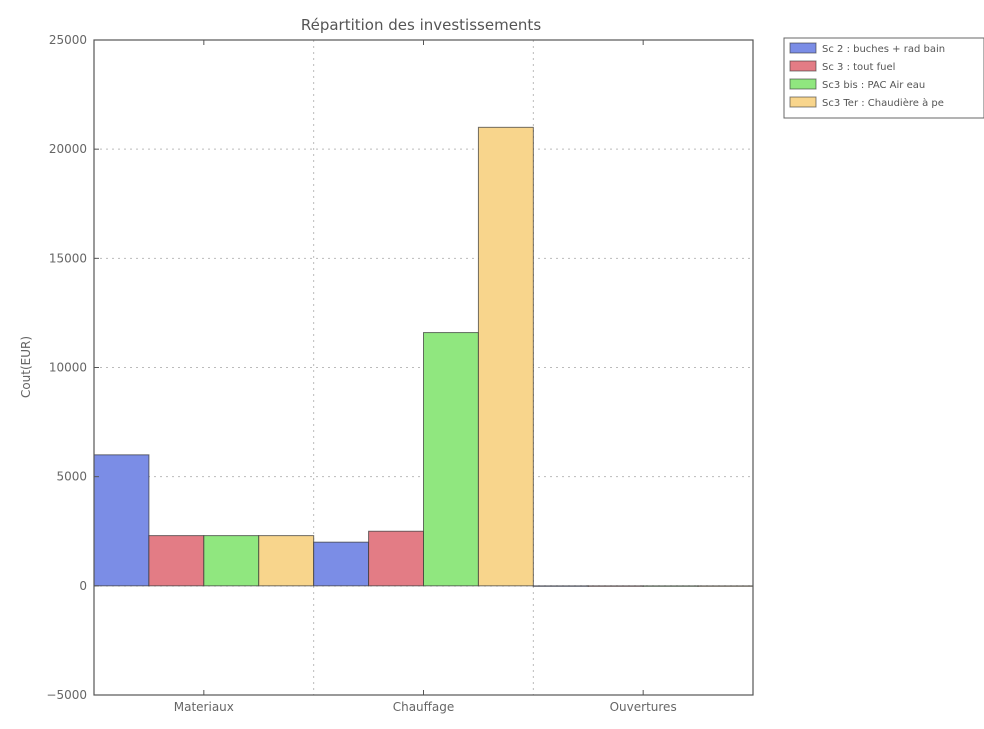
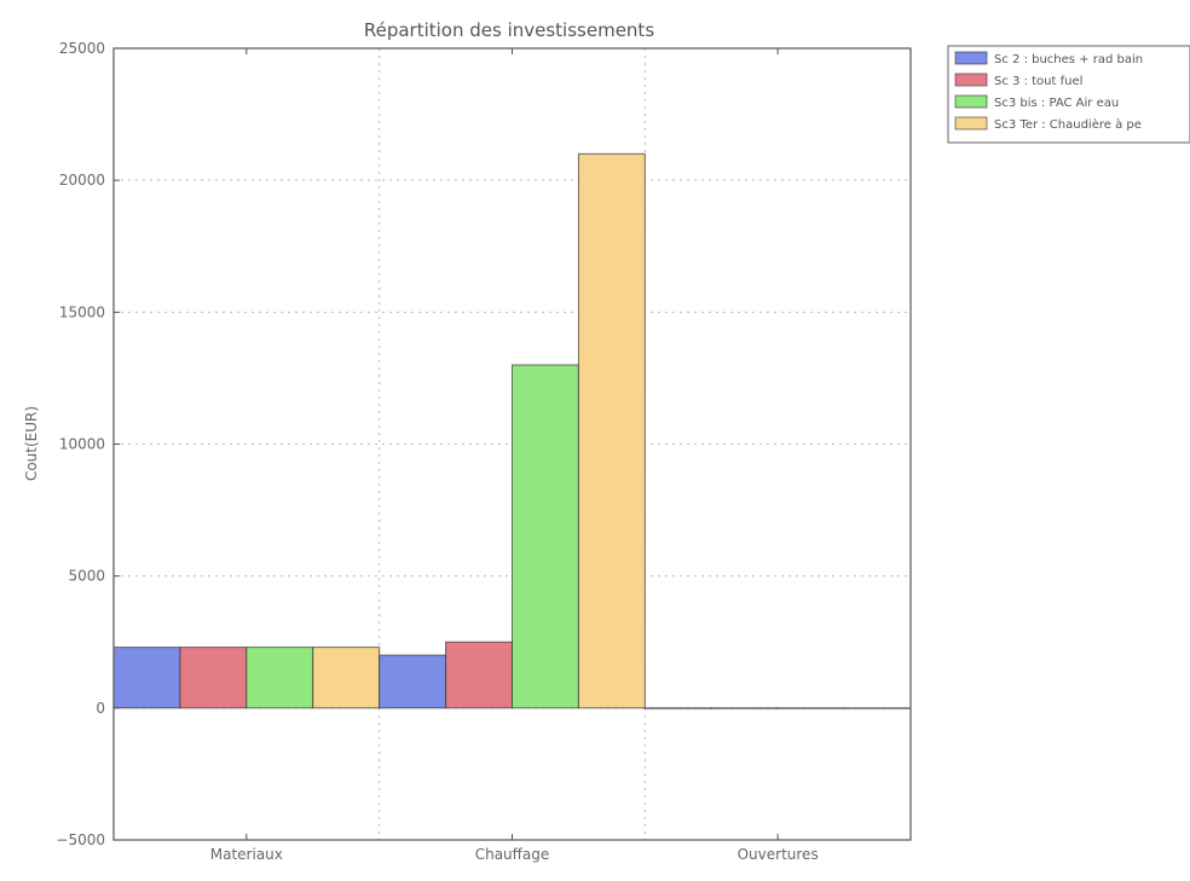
Sc 2 : buches + rad bain/Materiaux: 6000 -> 2300
Sc3 bis : PAC Air eau/Chauffage: 11600 -> 13000
